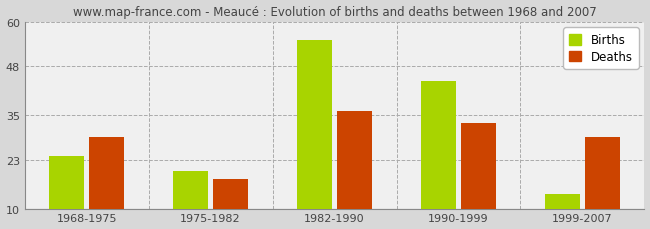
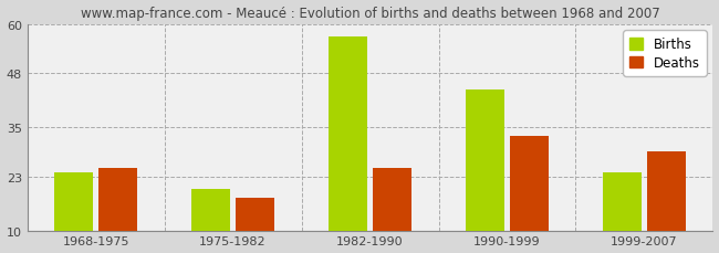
Deaths/1968-1975: 29 -> 25
Births/1982-1990: 55 -> 57
Deaths/1982-1990: 36 -> 25
Births/1999-2007: 14 -> 24
